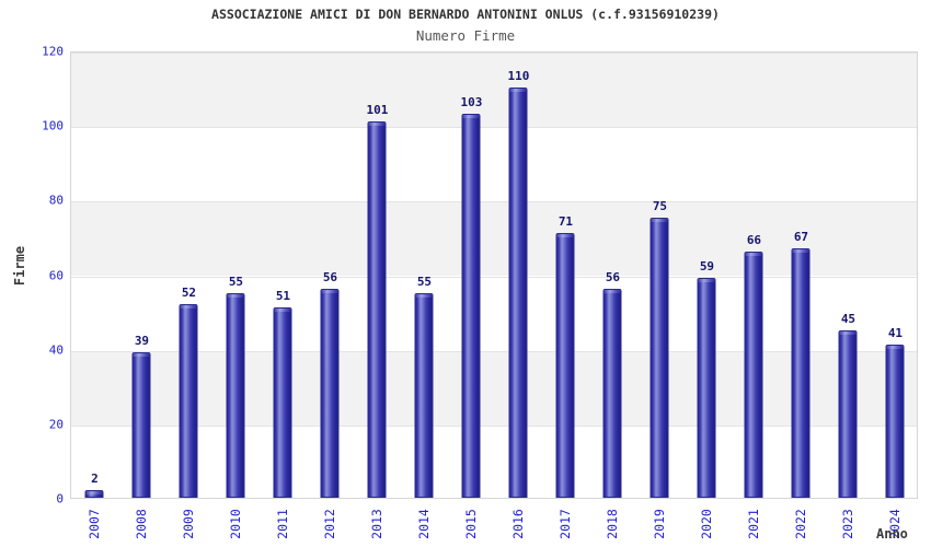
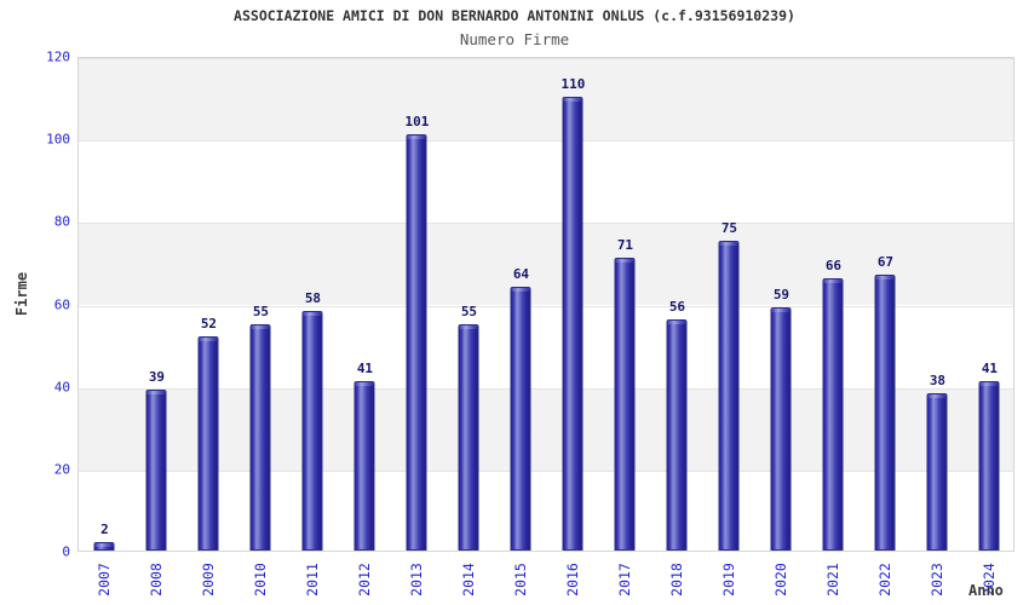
2011: 51 -> 58
2012: 56 -> 41
2015: 103 -> 64
2023: 45 -> 38
